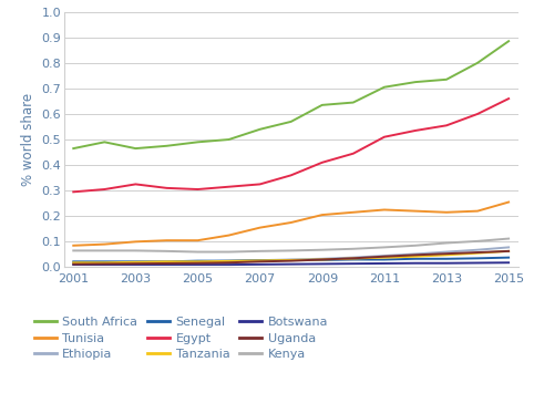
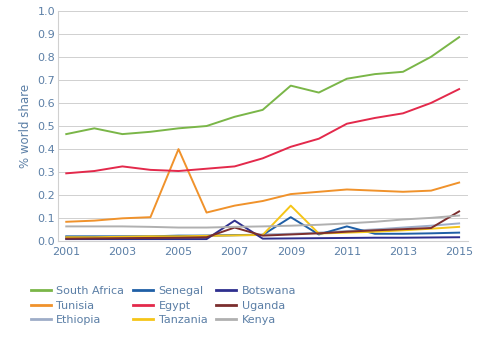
Tunisia/2005: 0.105 -> 0.400
Botswana/2007: 0.011 -> 0.090
Uganda/2007: 0.022 -> 0.060
South Africa/2009: 0.635 -> 0.675
Senegal/2009: 0.028 -> 0.105
Tanzania/2009: 0.030 -> 0.155
Senegal/2011: 0.030 -> 0.065
Uganda/2015: 0.063 -> 0.130
